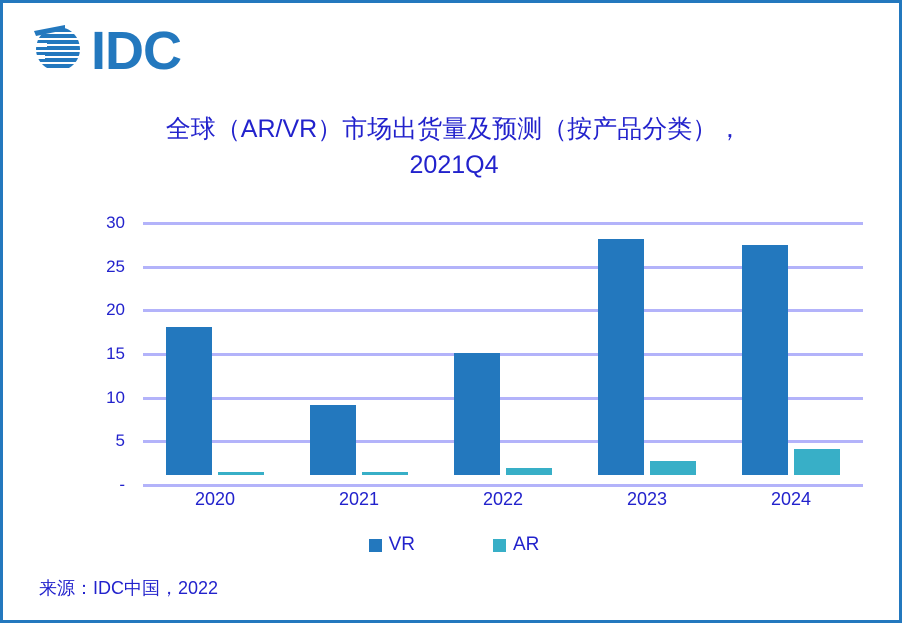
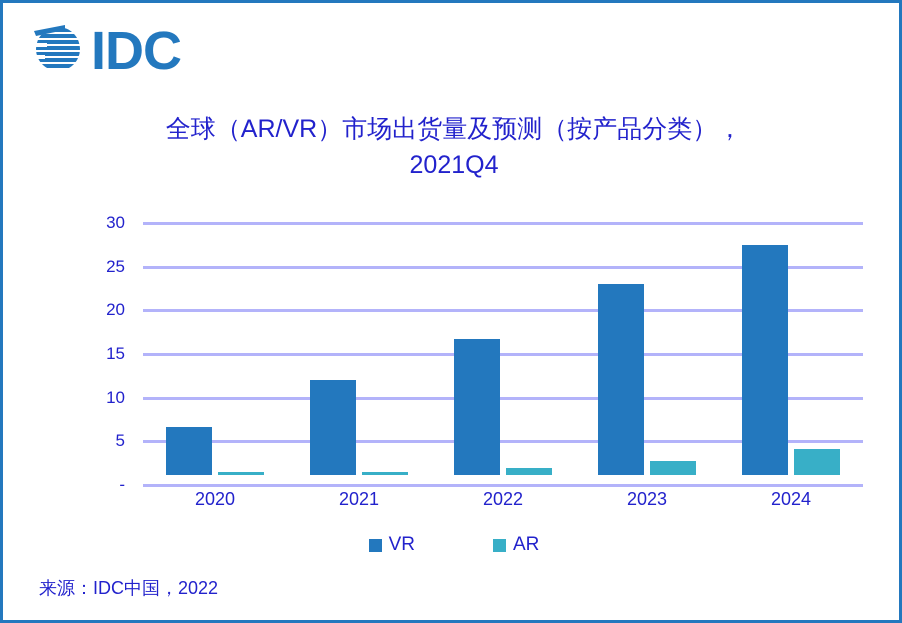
VR/2020: 17 -> 6
VR/2021: 8 -> 11
VR/2022: 14 -> 16
VR/2023: 27 -> 22
